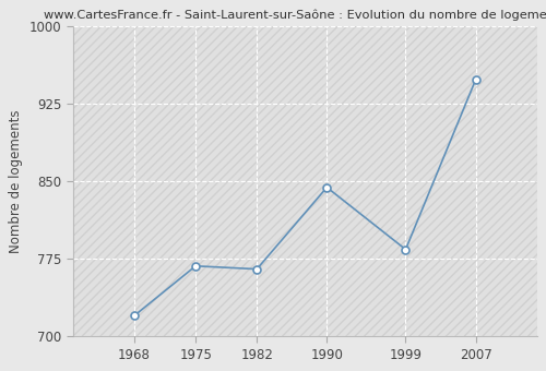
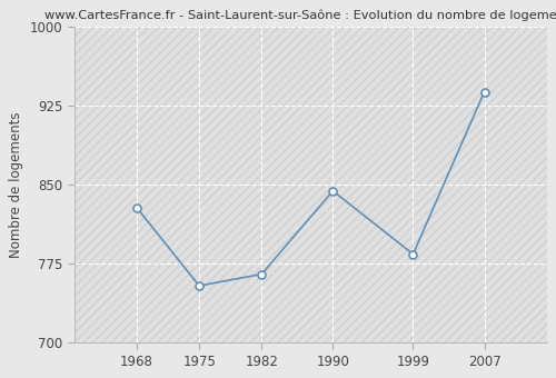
1968: 720 -> 828
1975: 768 -> 754
2007: 948 -> 938
